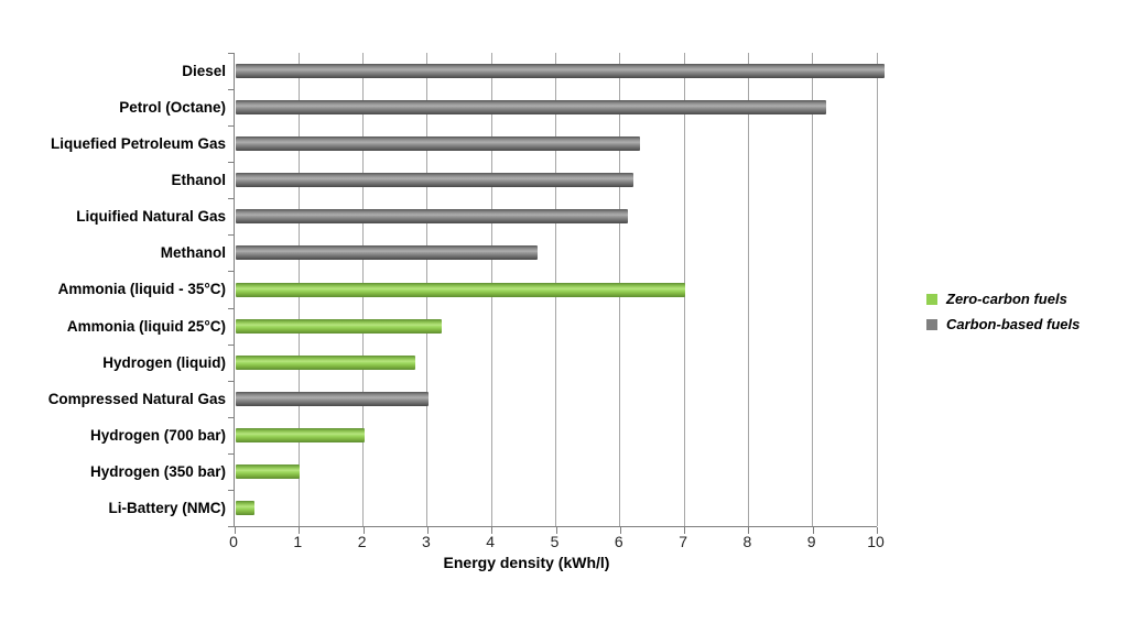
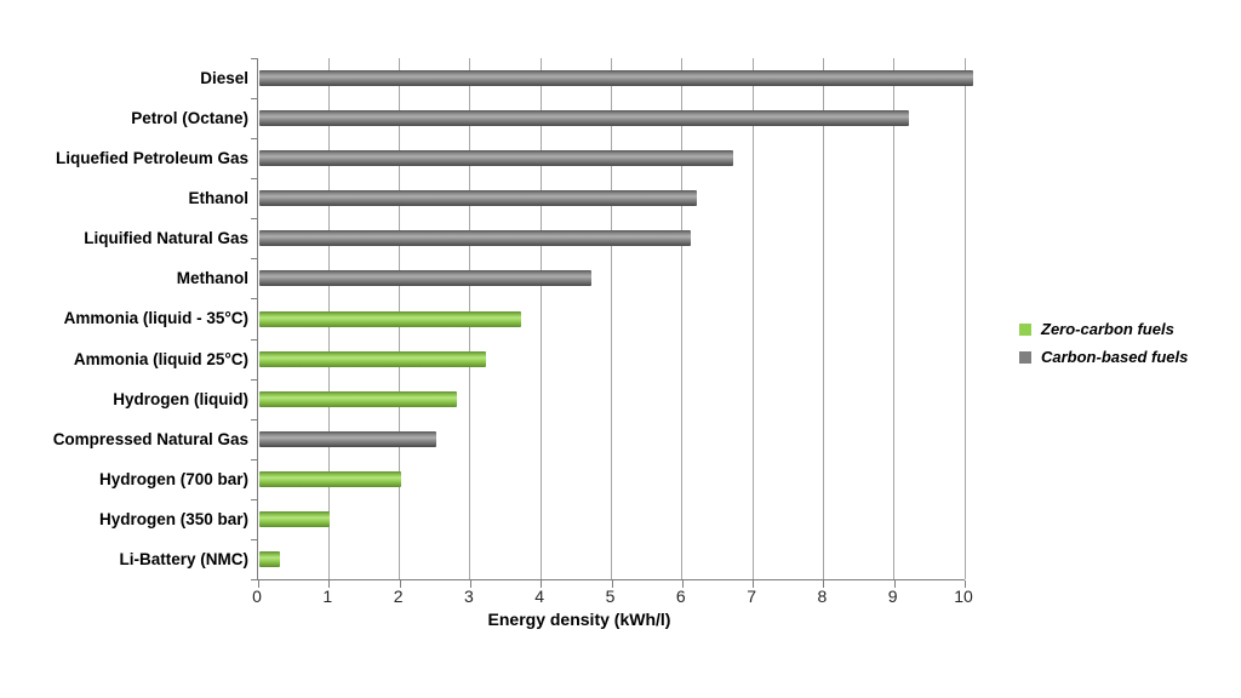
Liquefied Petroleum Gas: 6.3 -> 6.7
Ammonia (liquid - 35°C): 7.0 -> 3.7
Compressed Natural Gas: 3.0 -> 2.5
